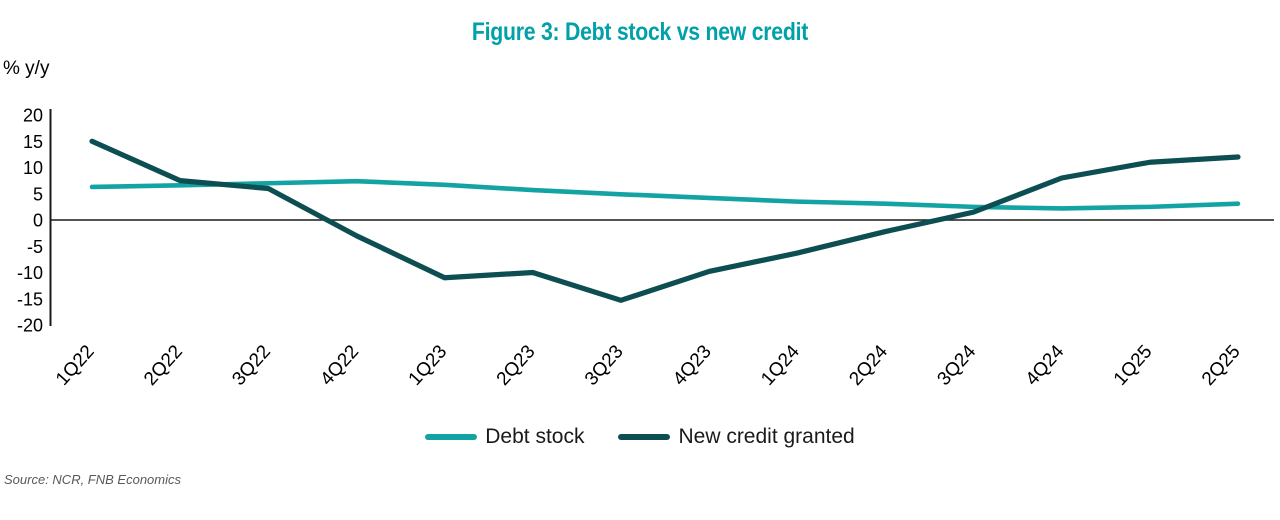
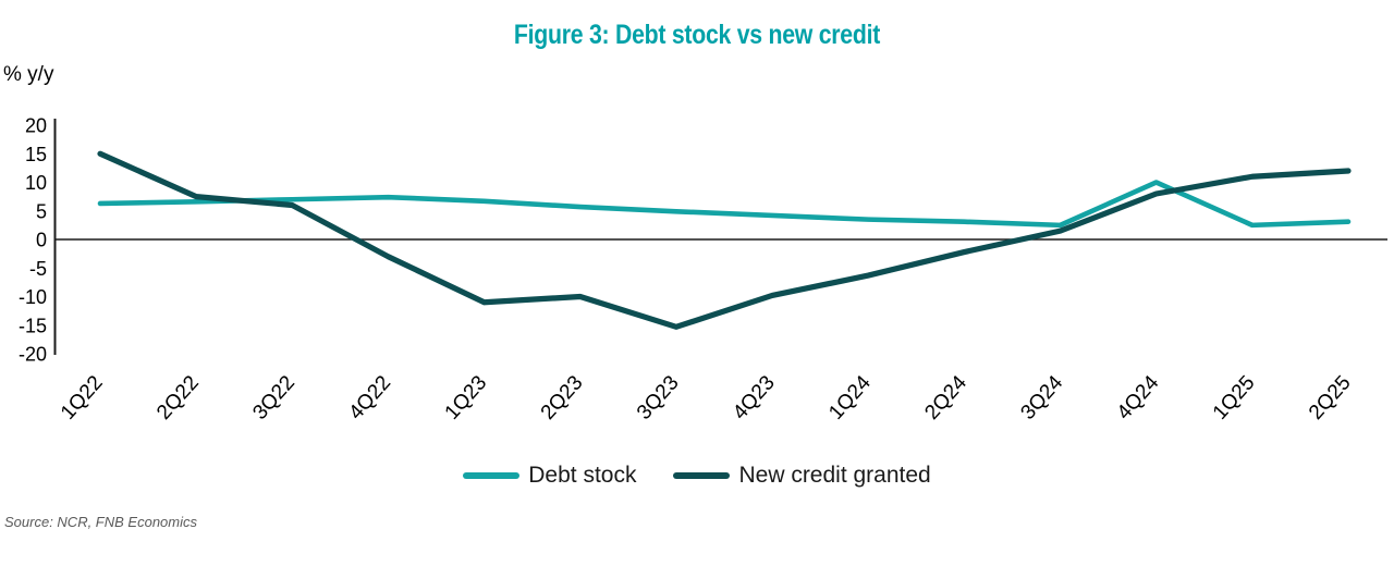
Debt stock/4Q24: 2 -> 10
